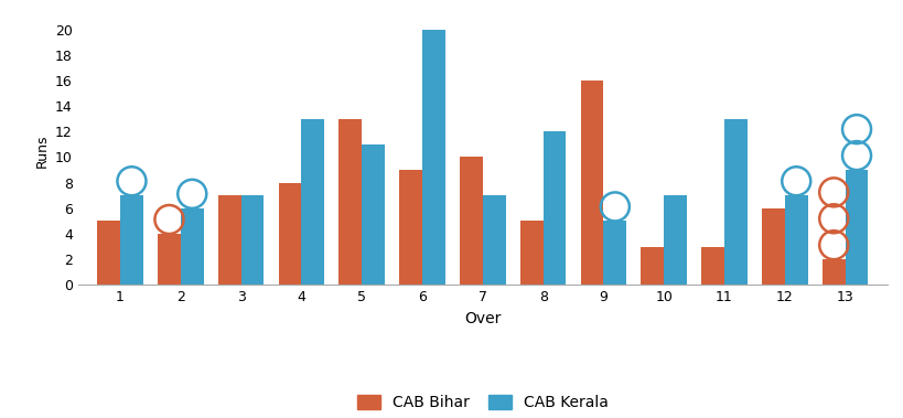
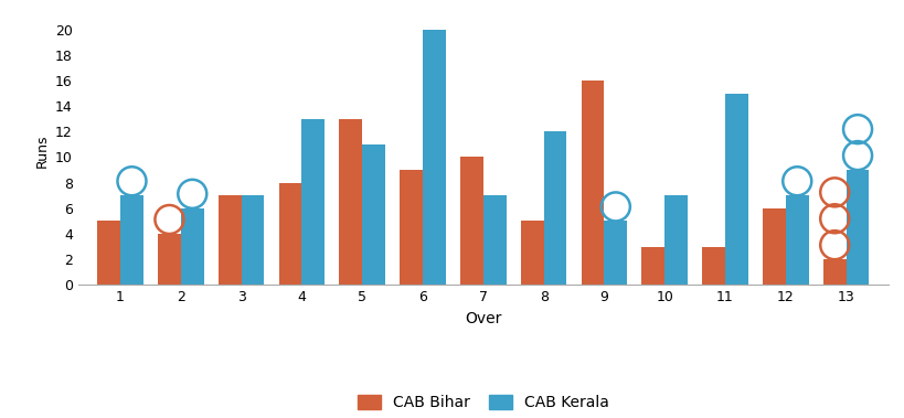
CAB Kerala/11: 13 -> 15
